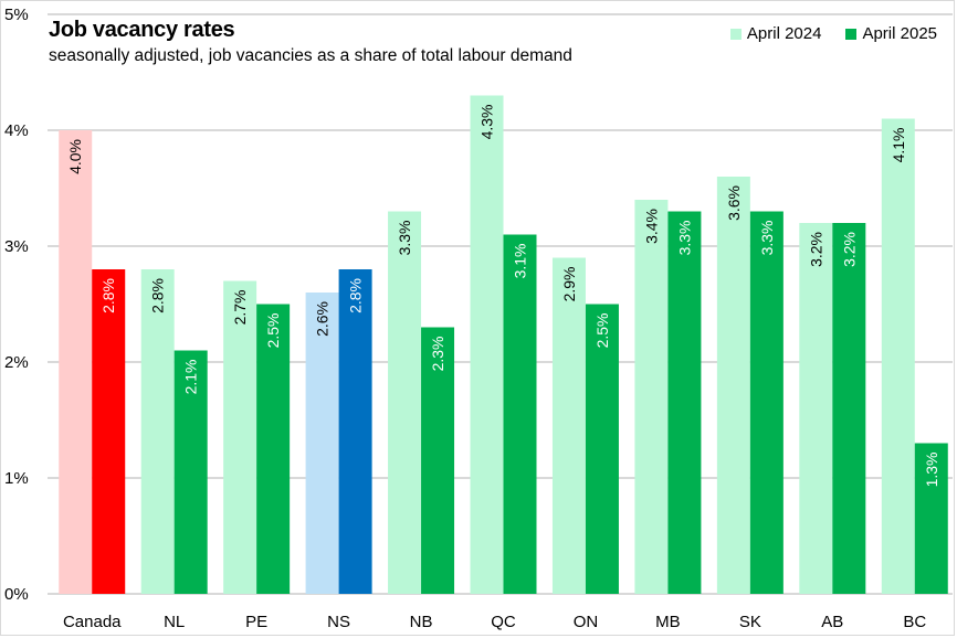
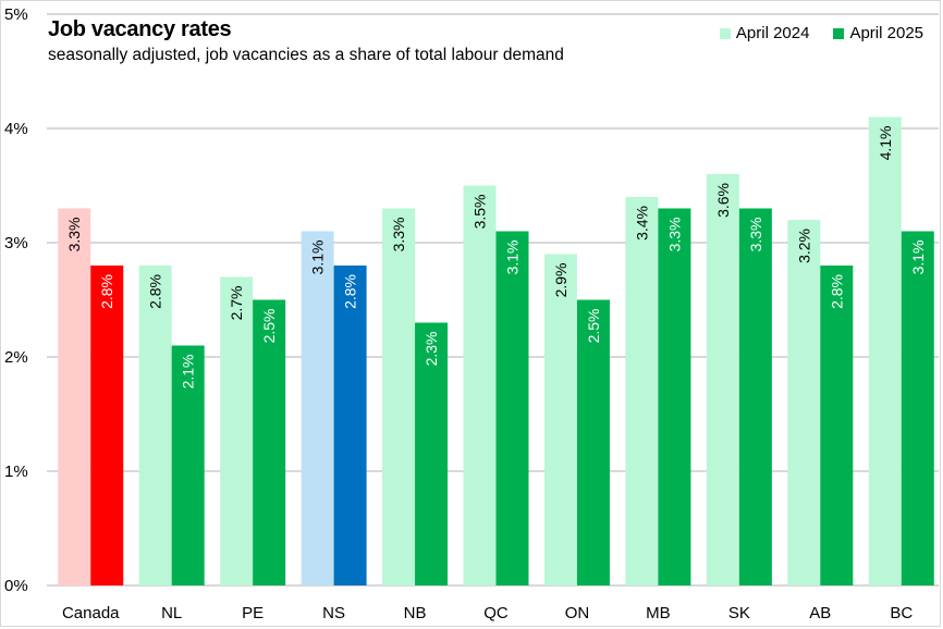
April 2024/Canada: 4.0% -> 3.3%
April 2024/NS: 2.6% -> 3.1%
April 2024/QC: 4.3% -> 3.5%
April 2025/AB: 3.2% -> 2.8%
April 2025/BC: 1.3% -> 3.1%
